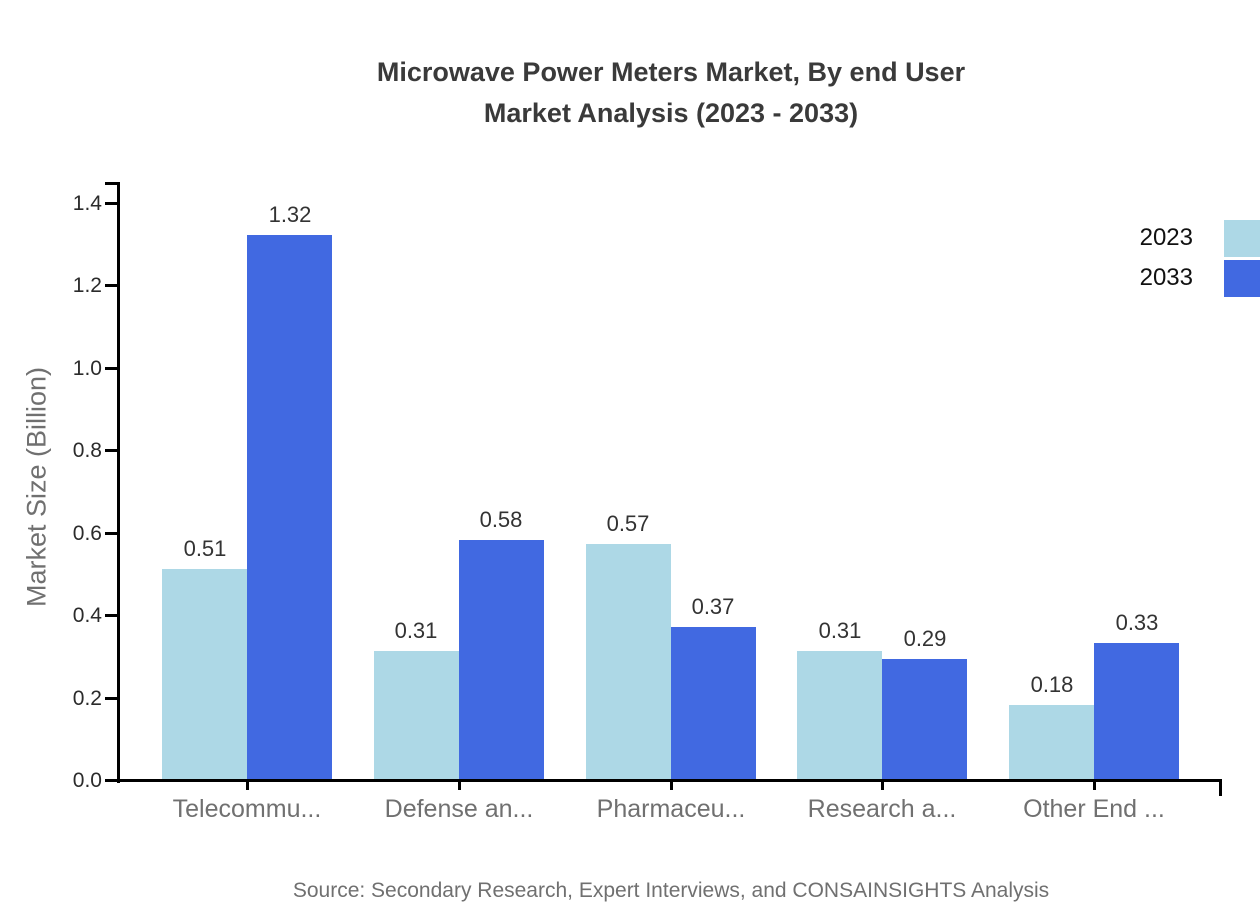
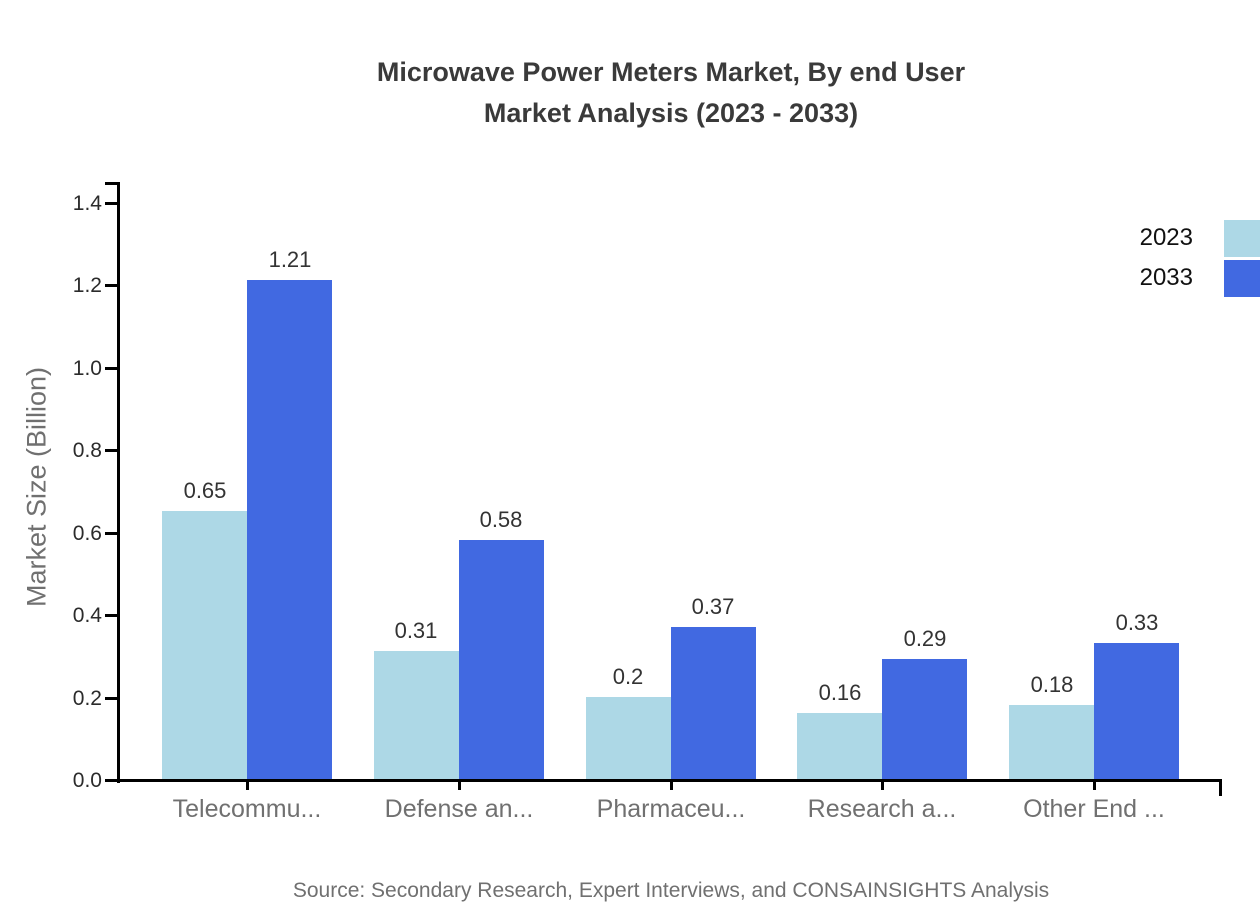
2023/Telecommu...: 0.51 -> 0.65
2033/Telecommu...: 1.32 -> 1.21
2023/Pharmaceu...: 0.57 -> 0.2
2023/Research a...: 0.31 -> 0.16
